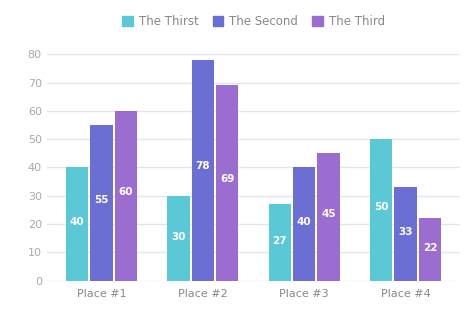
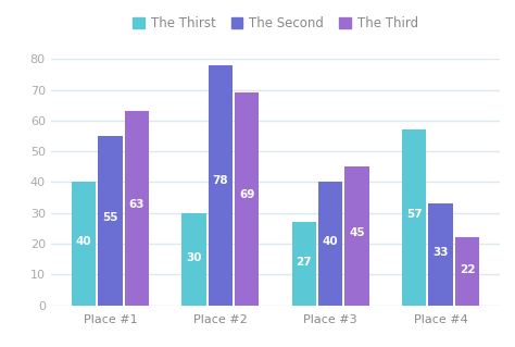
The Third/Place #1: 60 -> 63
The Thirst/Place #4: 50 -> 57
